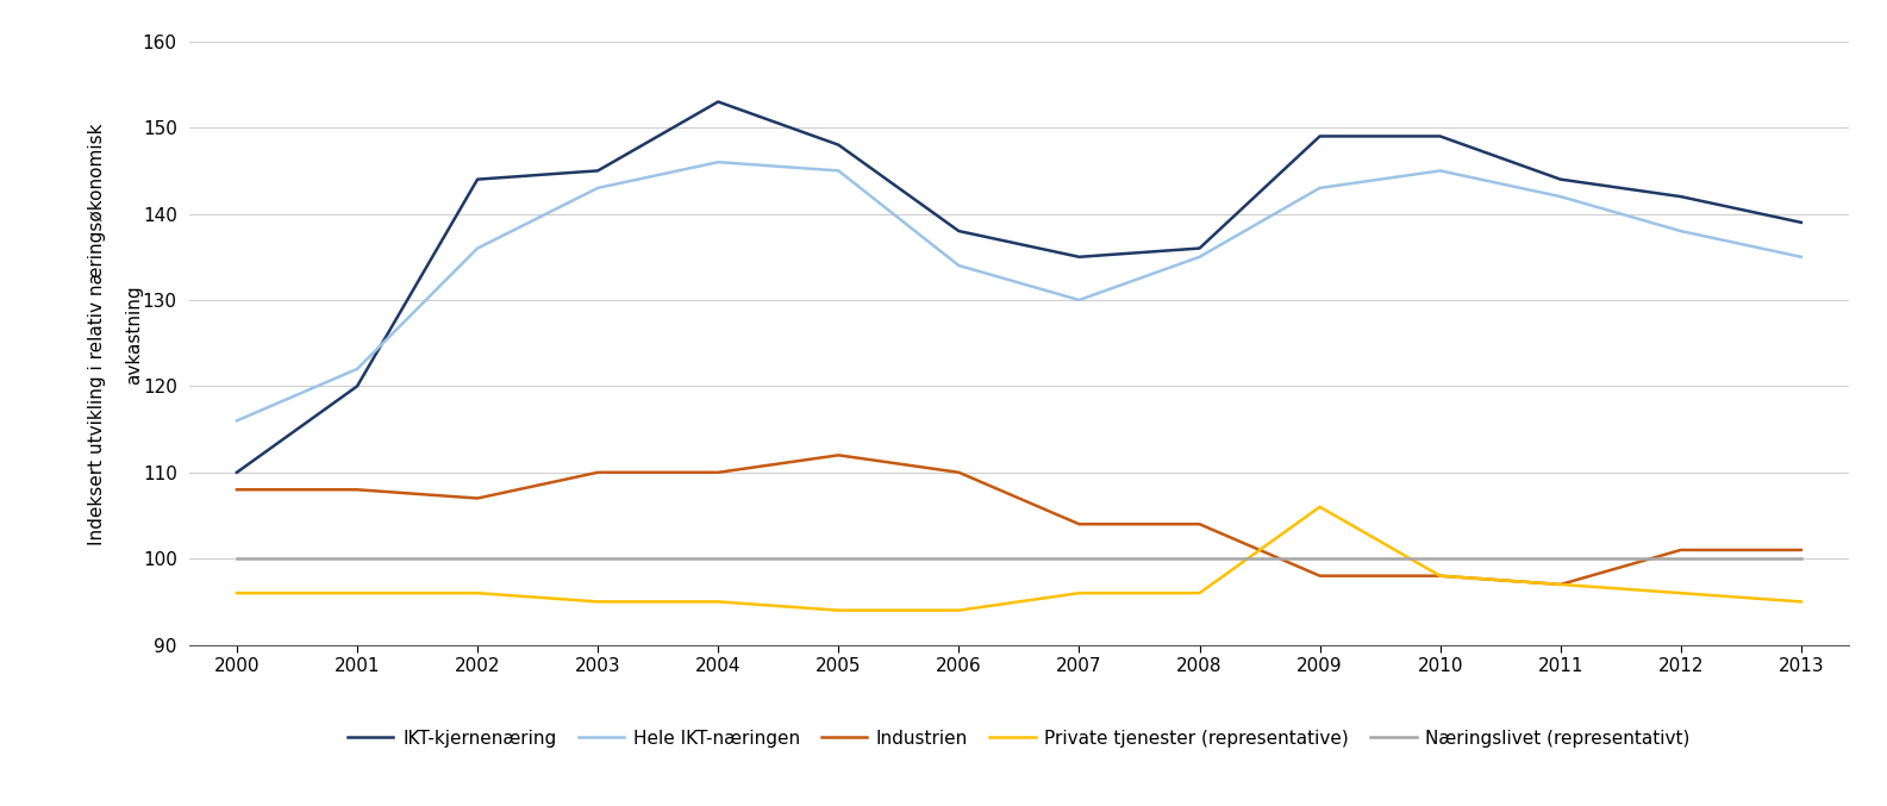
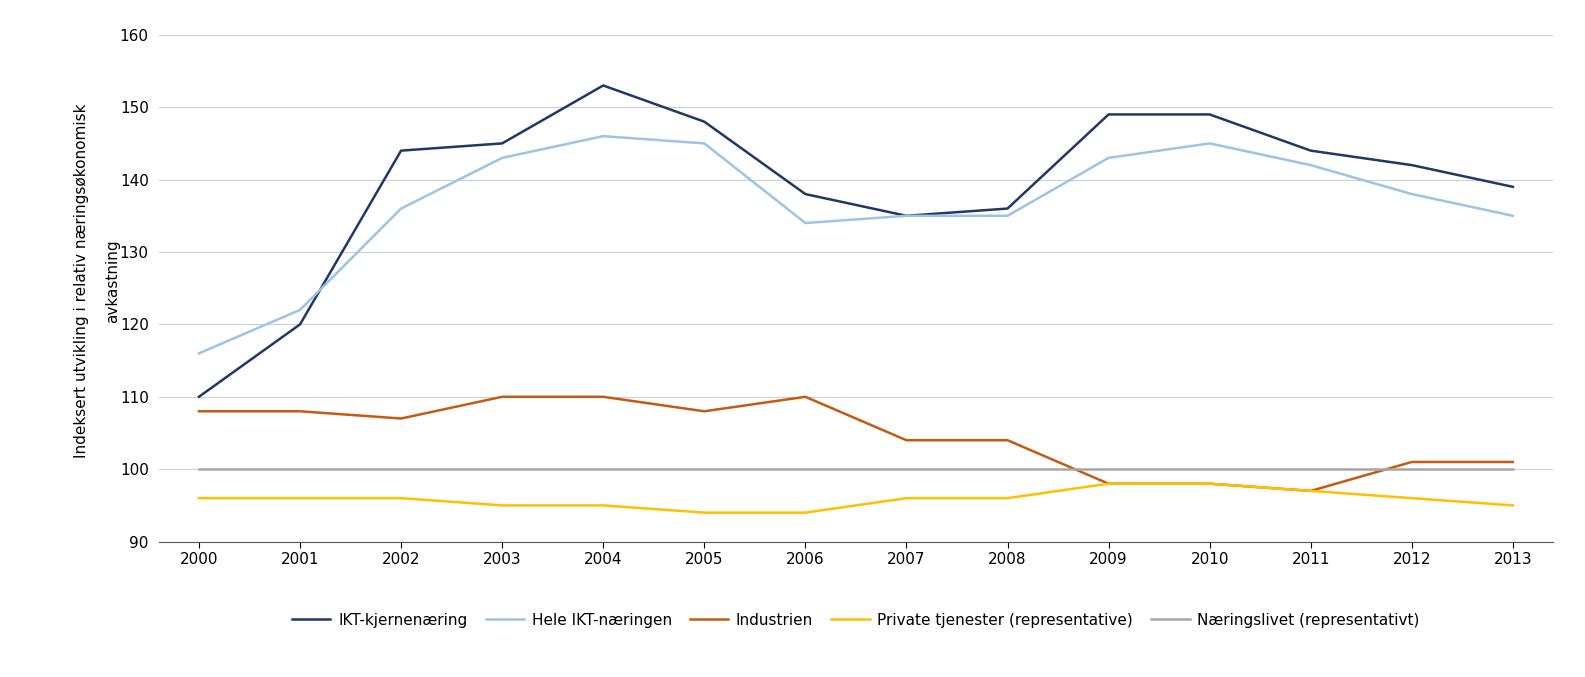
Industrien/2005: 112 -> 108
Hele IKT-næringen/2007: 130 -> 135
Private tjenester (representative)/2009: 106 -> 98
